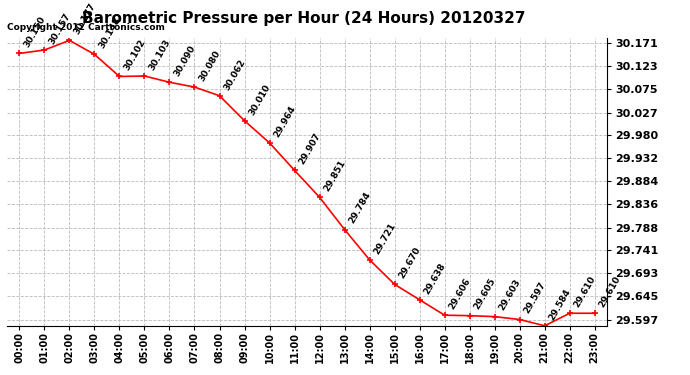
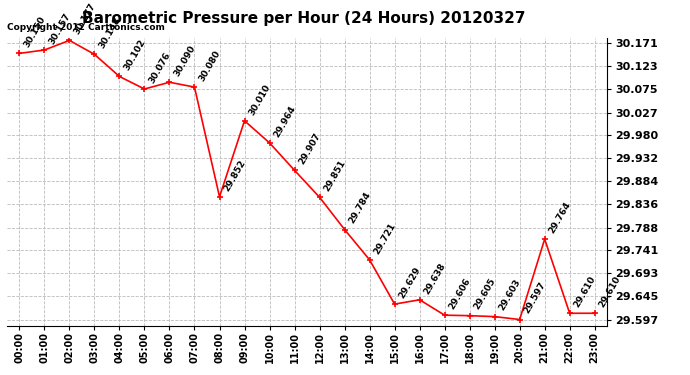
05:00: 30.103 -> 30.076
08:00: 30.062 -> 29.852
15:00: 29.670 -> 29.629
21:00: 29.584 -> 29.764
